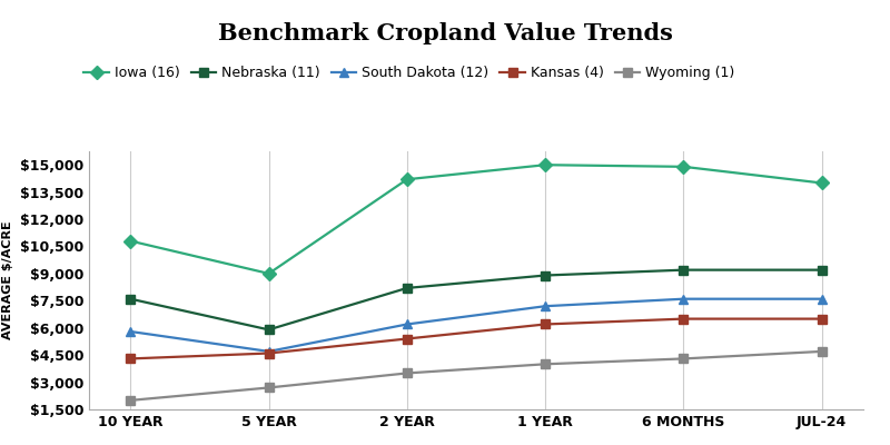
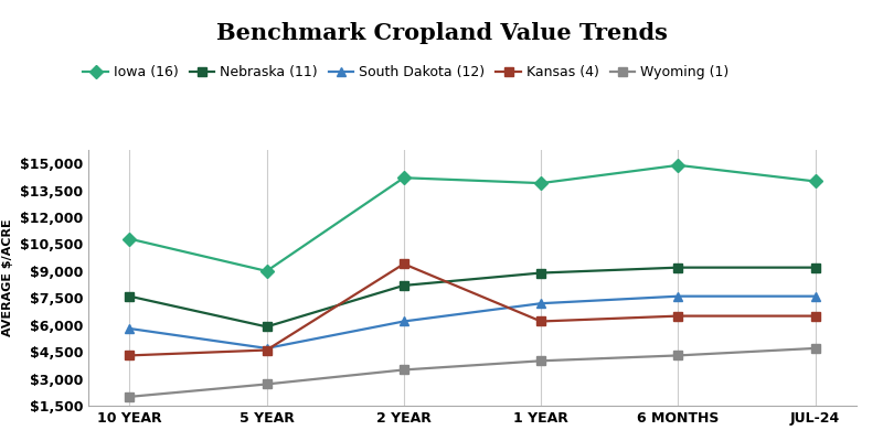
Kansas (4)/2 YEAR: $5,400 -> $9,400
Iowa (16)/1 YEAR: $15,000 -> $13,900
